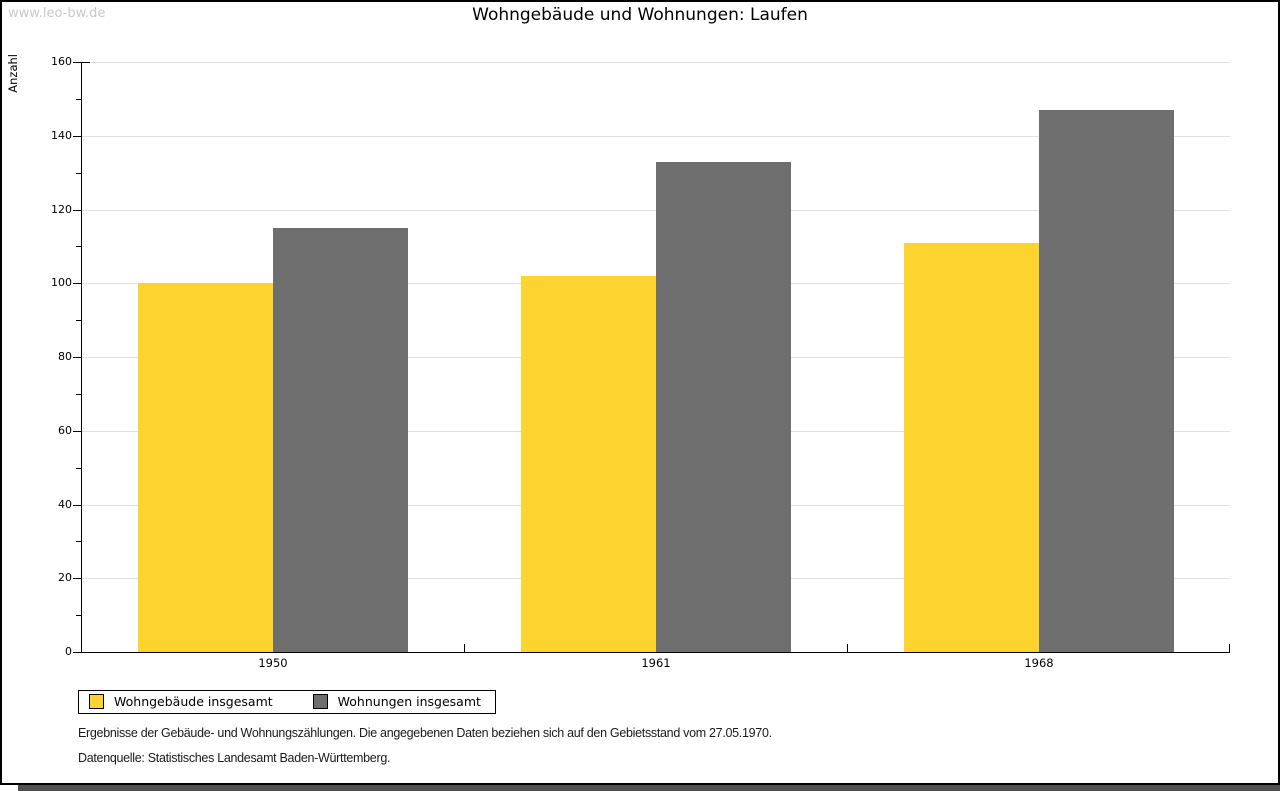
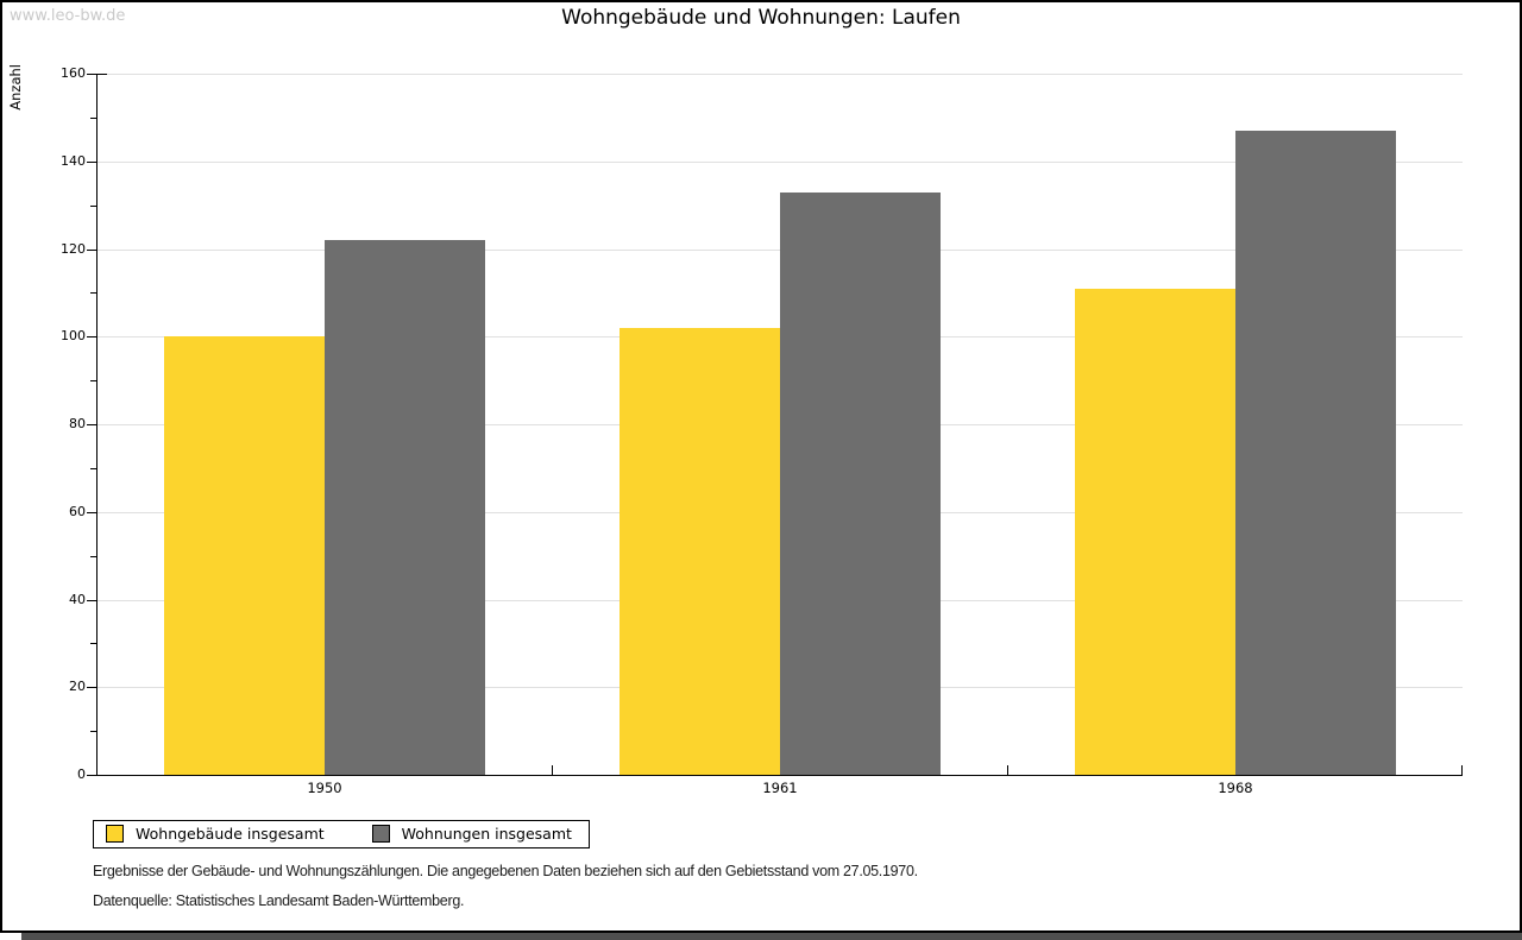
Wohnungen insgesamt/1950: 115 -> 122
